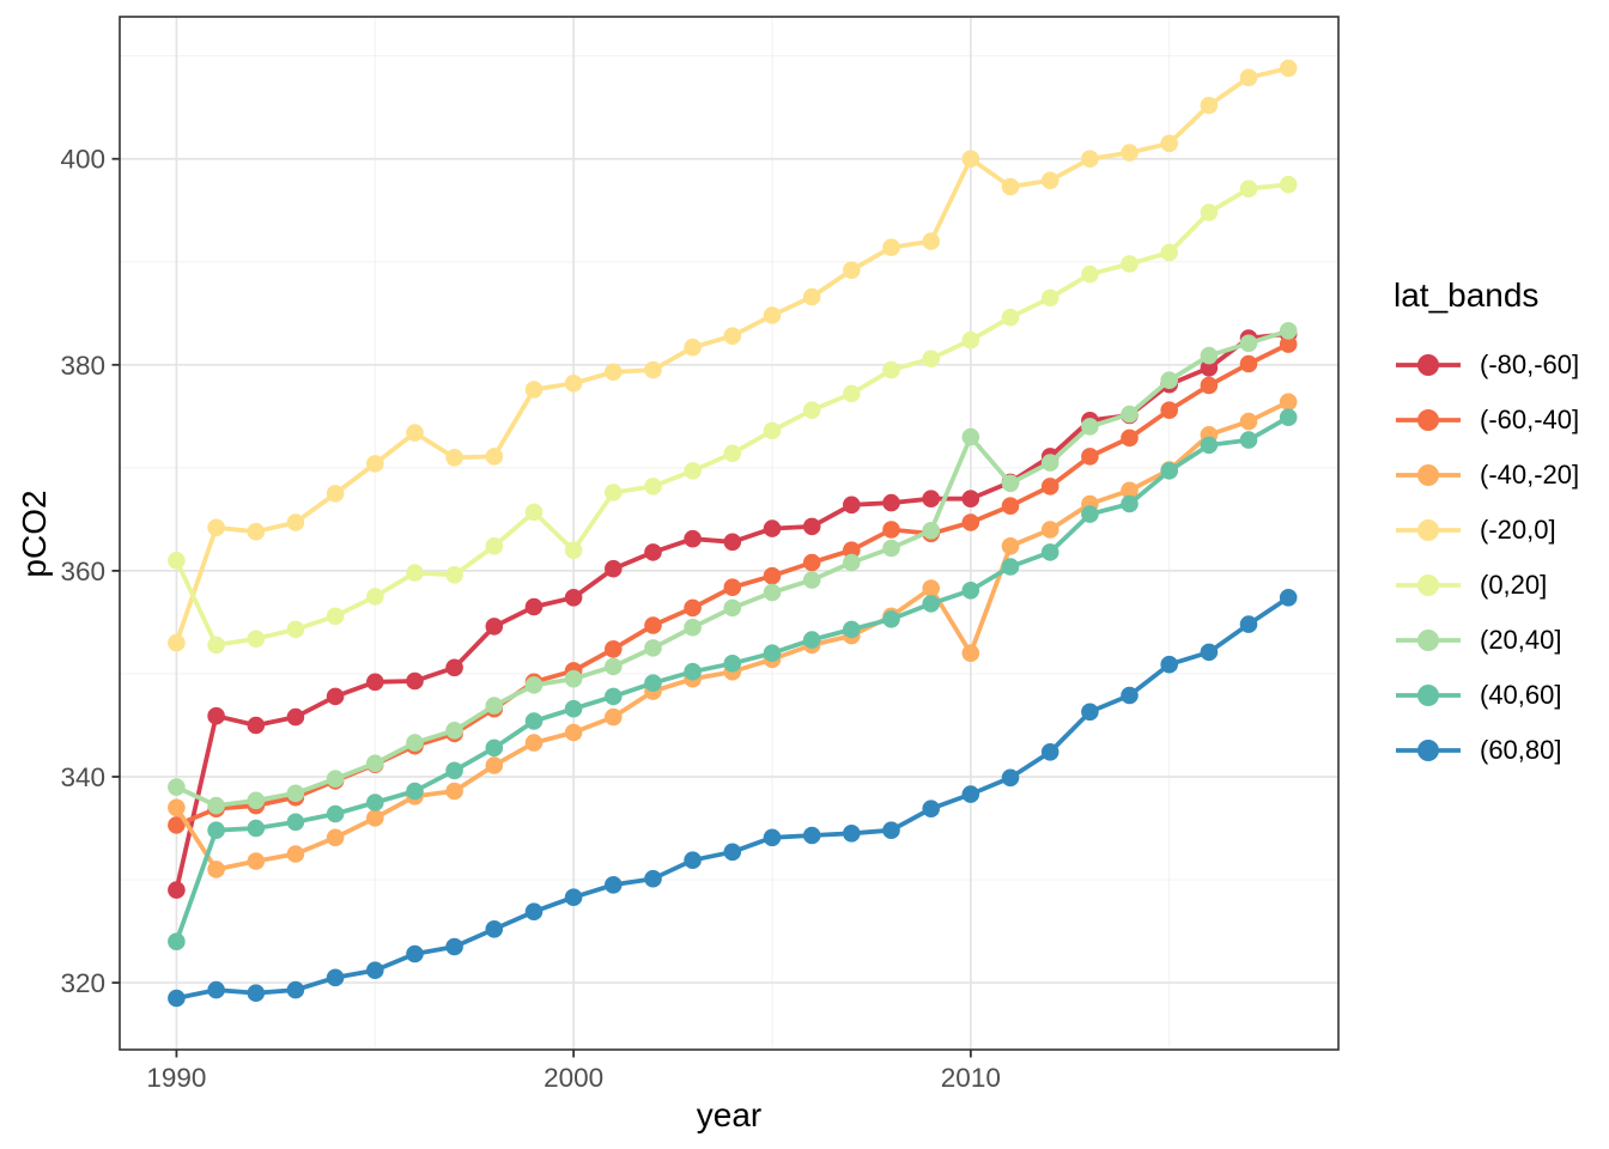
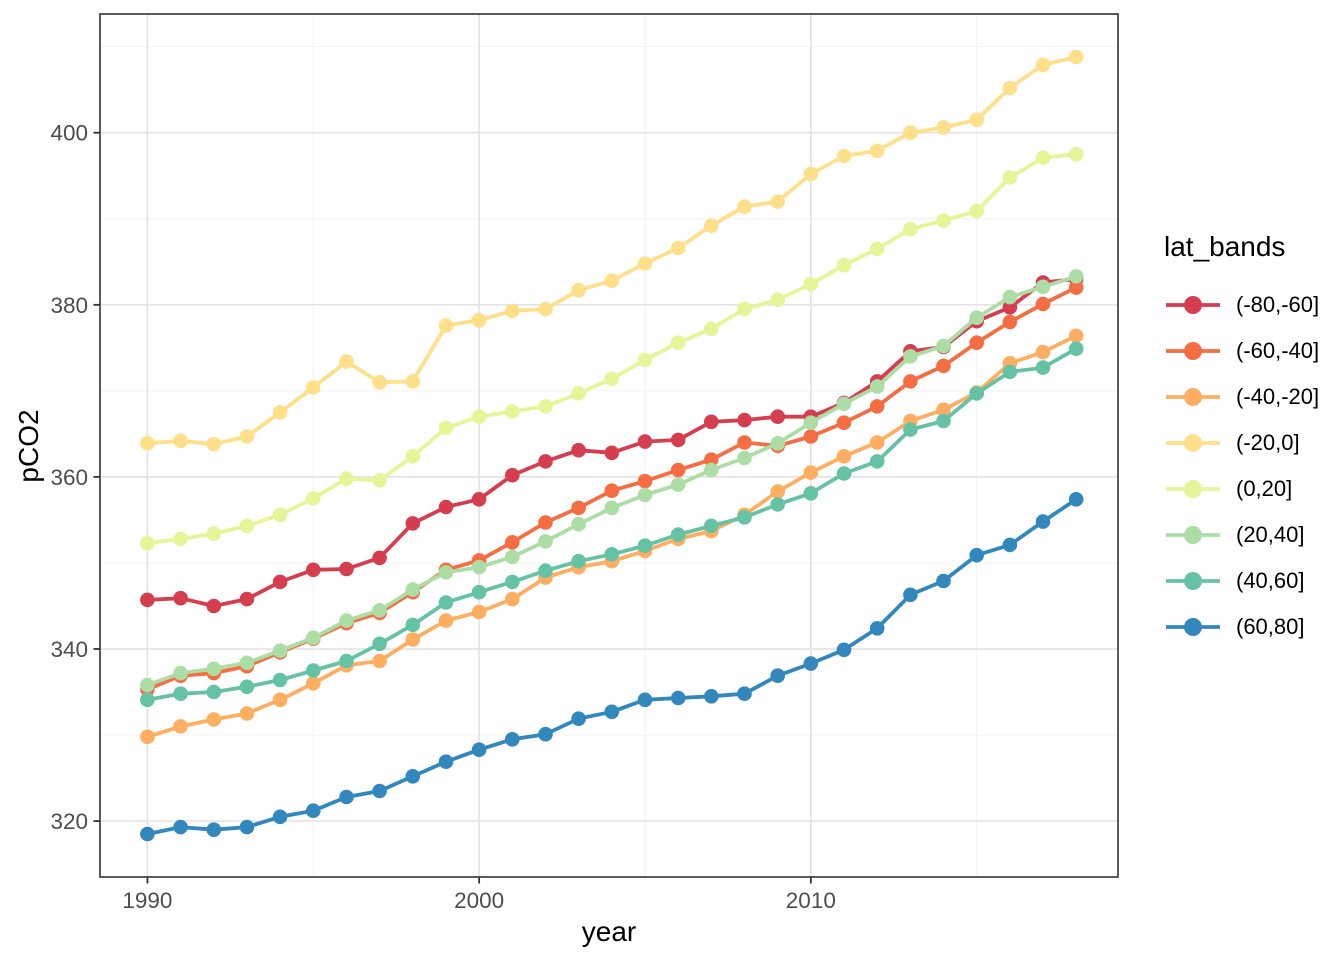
(-80,-60]/1990: 329 -> 346
(-40,-20]/1990: 337 -> 330
(-20,0]/1990: 353 -> 364
(0,20]/1990: 361 -> 352
(20,40]/1990: 339 -> 336
(40,60]/1990: 324 -> 334
(0,20]/2000: 362 -> 367
(-40,-20]/2010: 352 -> 360
(-20,0]/2010: 400 -> 395
(20,40]/2010: 373 -> 366
